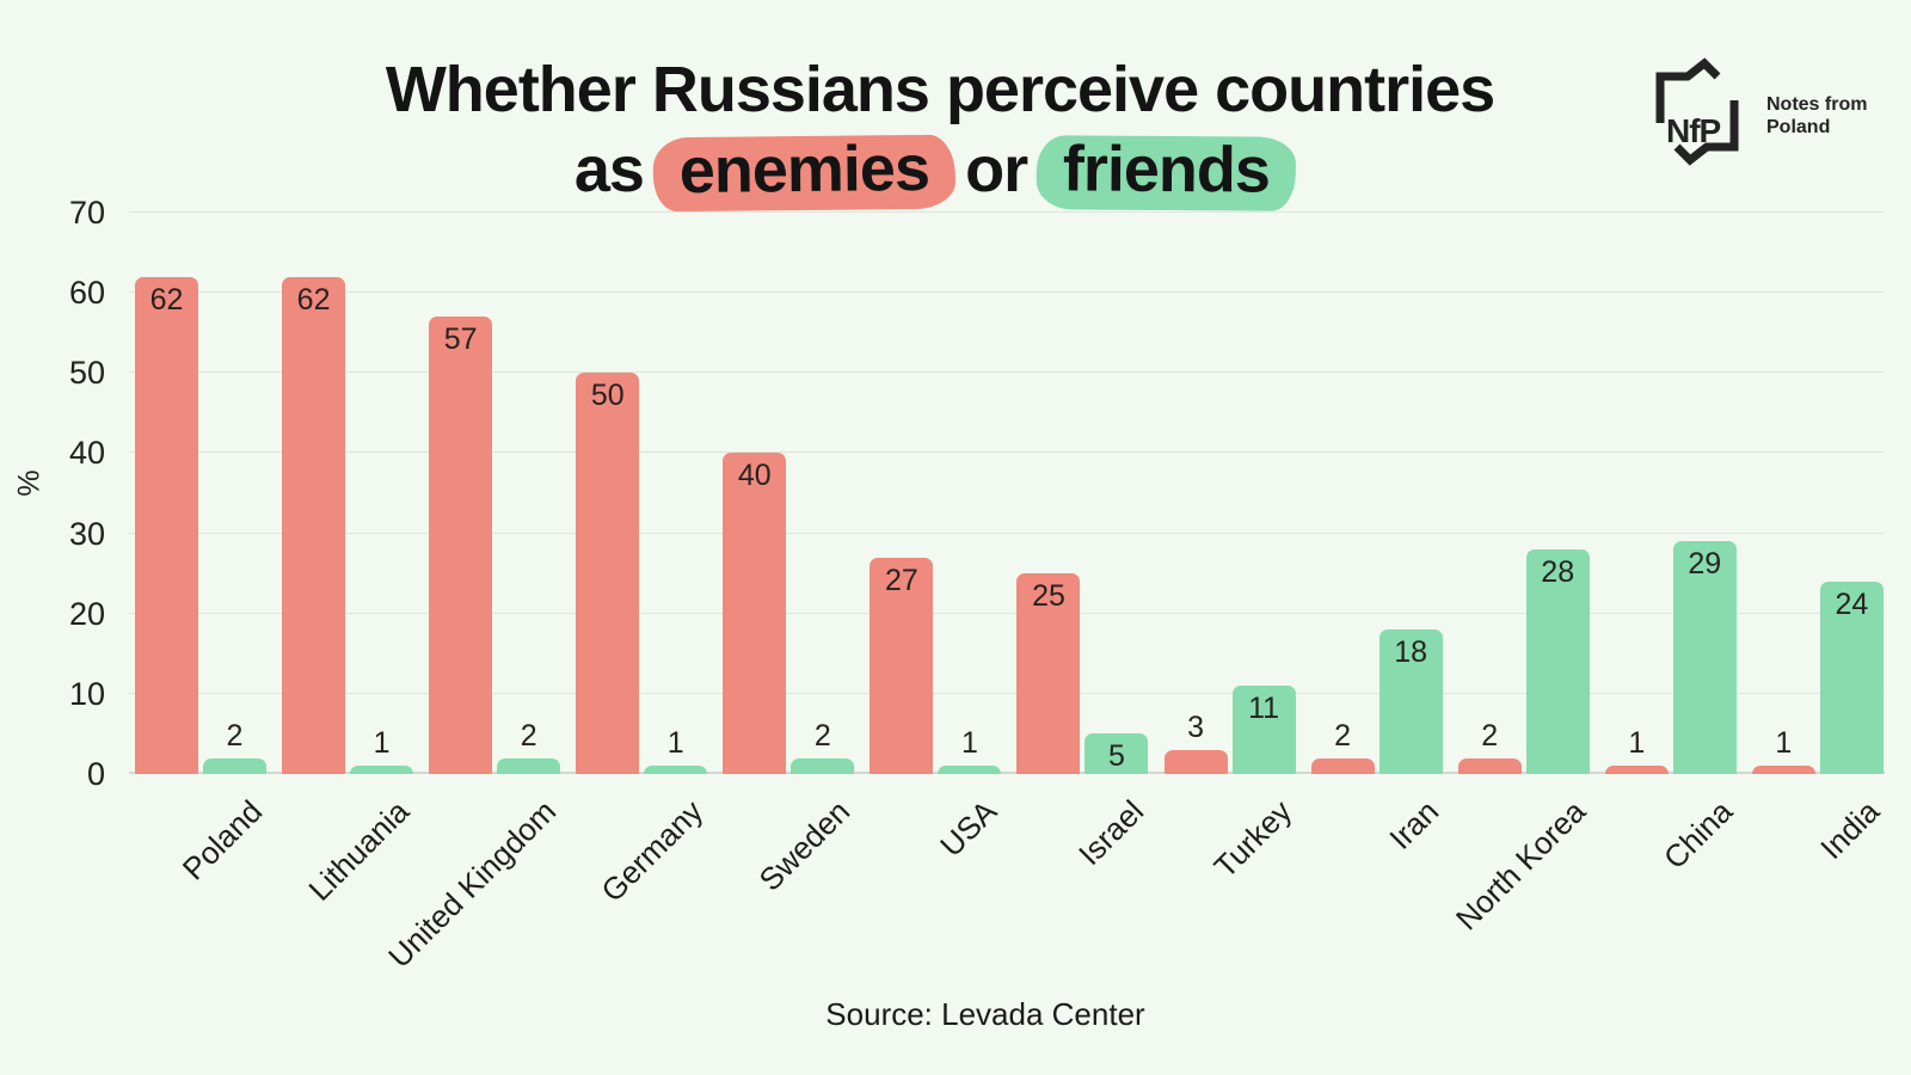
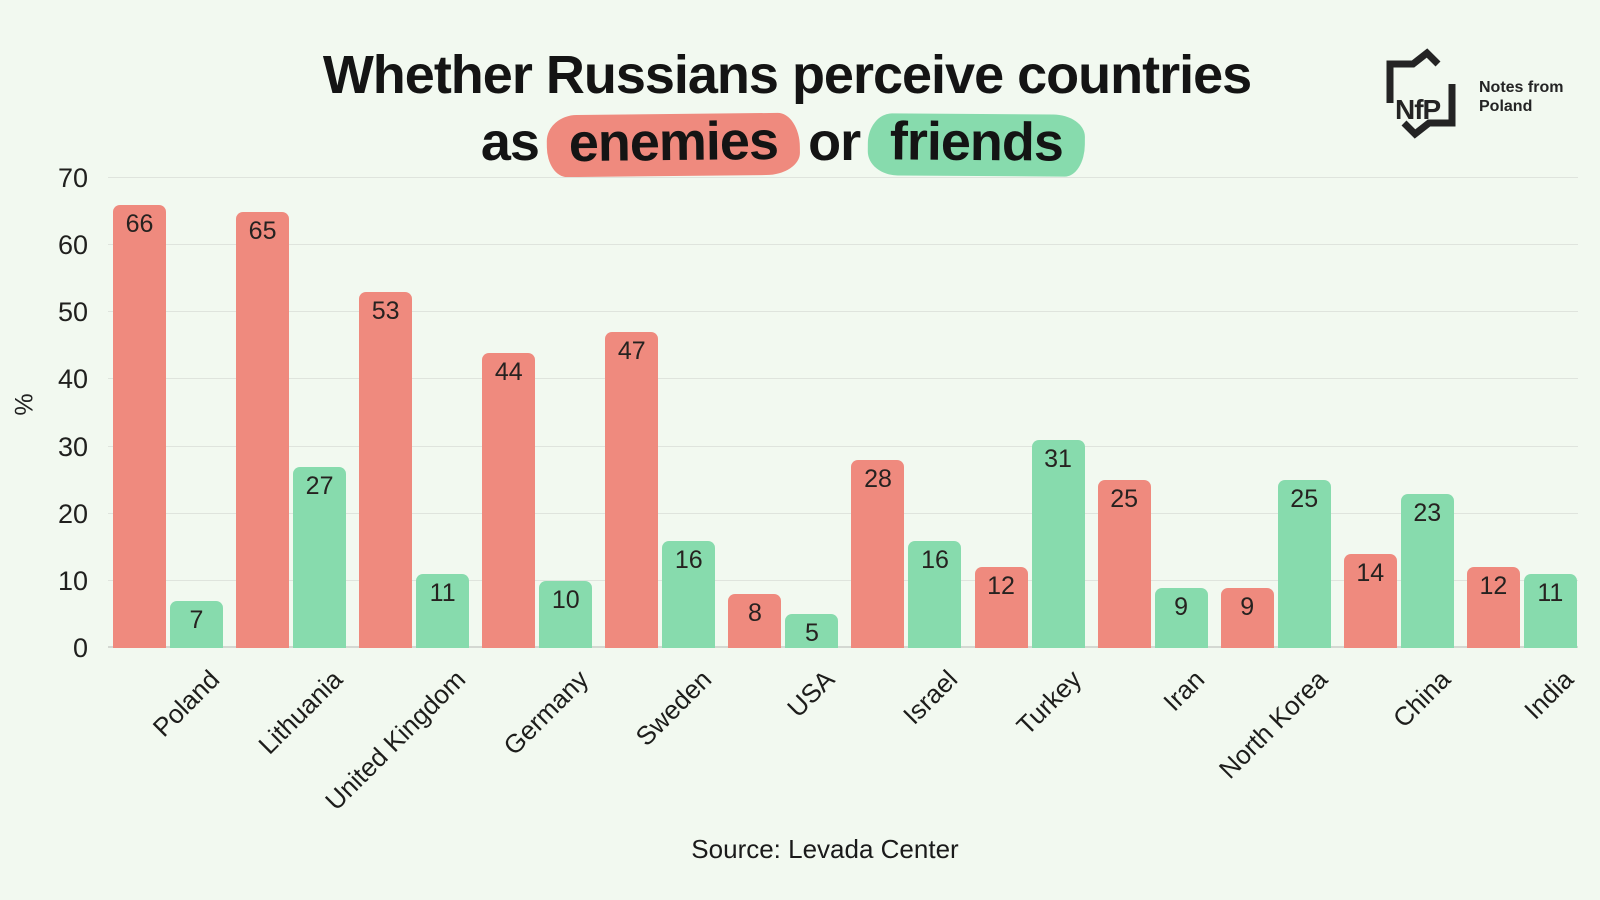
enemies/Poland: 62 -> 66
friends/Poland: 2 -> 7
enemies/Lithuania: 62 -> 65
friends/Lithuania: 1 -> 27
enemies/United Kingdom: 57 -> 53
friends/United Kingdom: 2 -> 11
enemies/Germany: 50 -> 44
friends/Germany: 1 -> 10
enemies/Sweden: 40 -> 47
friends/Sweden: 2 -> 16
enemies/USA: 27 -> 8
friends/USA: 1 -> 5
enemies/Israel: 25 -> 28
friends/Israel: 5 -> 16
enemies/Turkey: 3 -> 12
friends/Turkey: 11 -> 31
enemies/Iran: 2 -> 25
friends/Iran: 18 -> 9
enemies/North Korea: 2 -> 9
friends/North Korea: 28 -> 25
enemies/China: 1 -> 14
friends/China: 29 -> 23
enemies/India: 1 -> 12
friends/India: 24 -> 11
